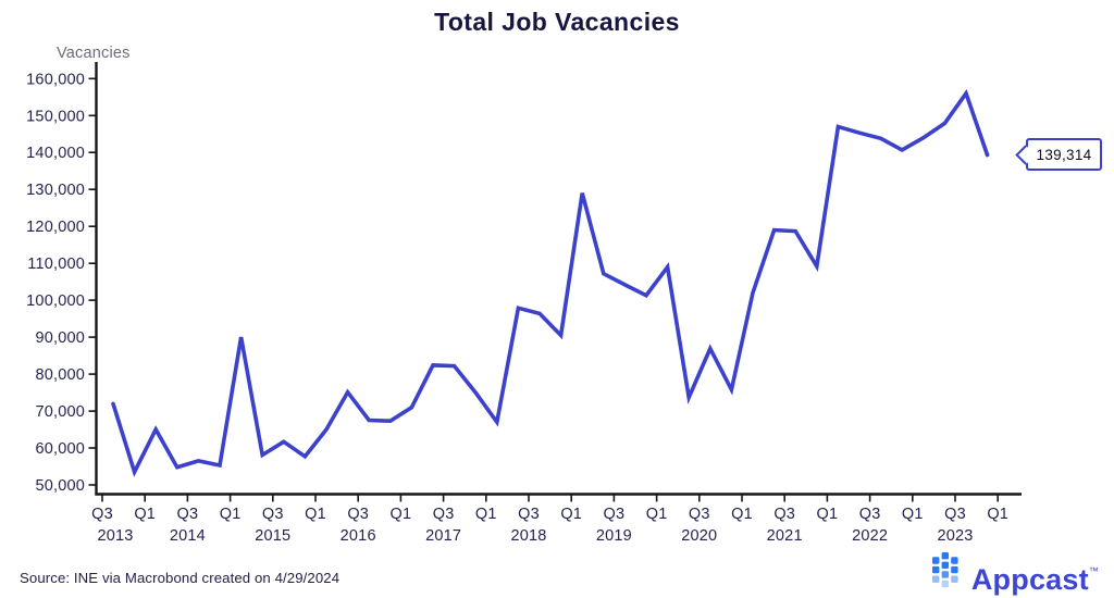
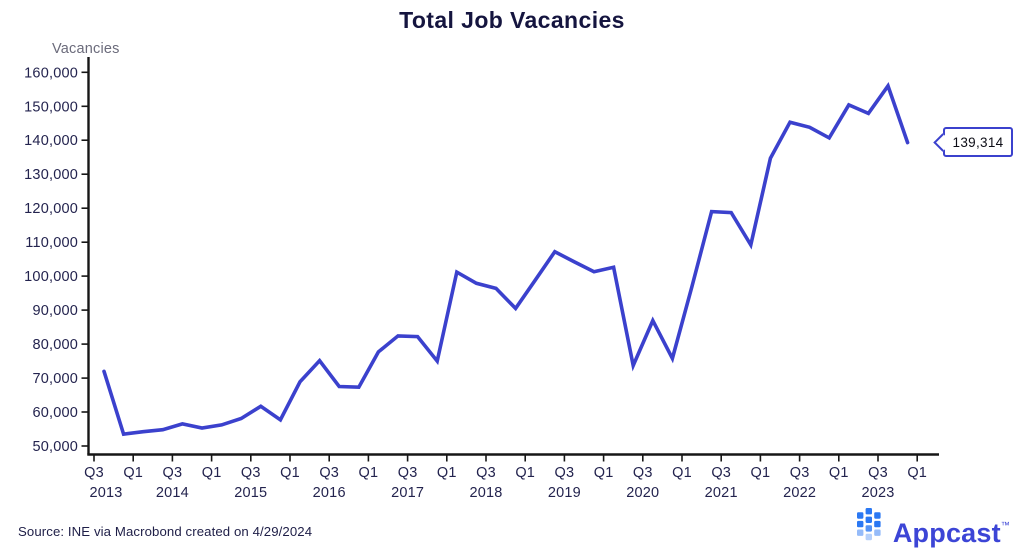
2014 Q1: 65000 -> 54000
2015 Q1: 90000 -> 56000
2016 Q1: 65000 -> 69000
2017 Q1: 71000 -> 78000
2018 Q1: 67000 -> 101000
2019 Q1: 129000 -> 99000
2020 Q1: 109000 -> 103000
2021 Q1: 102000 -> 97000
2022 Q1: 147000 -> 135000
2023 Q1: 144000 -> 150000
